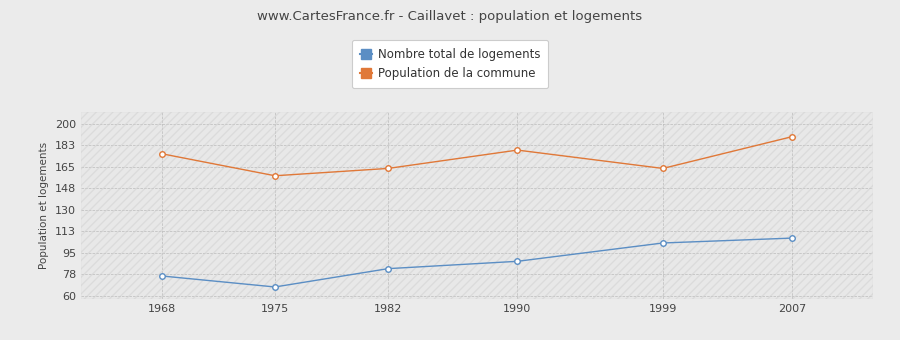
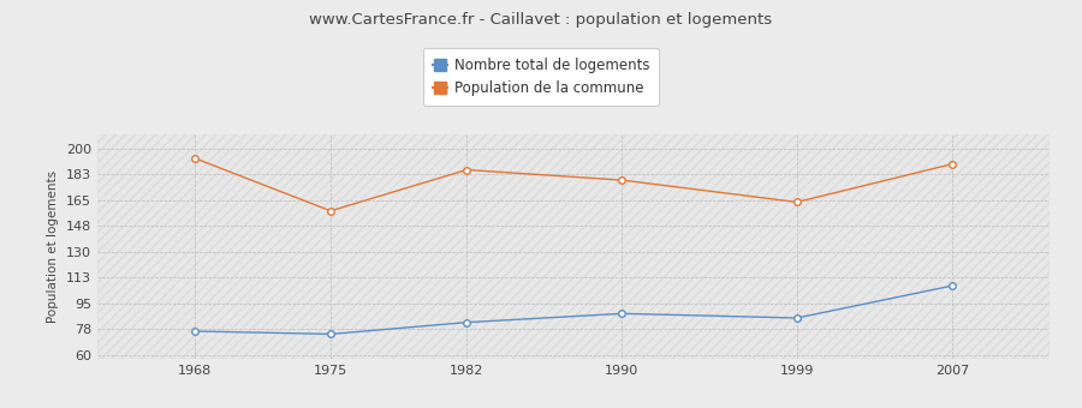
Population de la commune/1968: 176 -> 194
Nombre total de logements/1975: 67 -> 74
Population de la commune/1982: 164 -> 186
Nombre total de logements/1999: 103 -> 85
